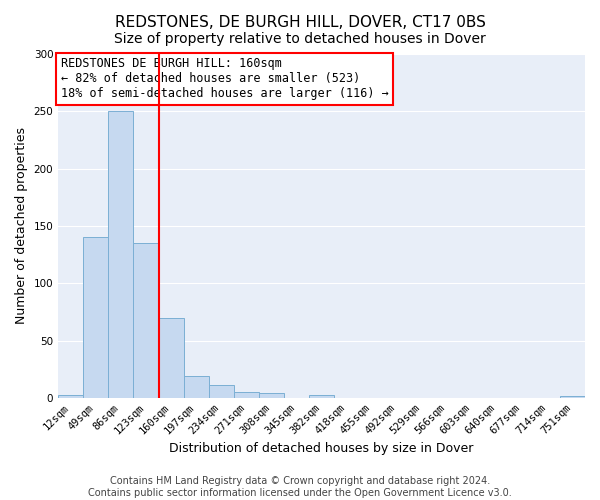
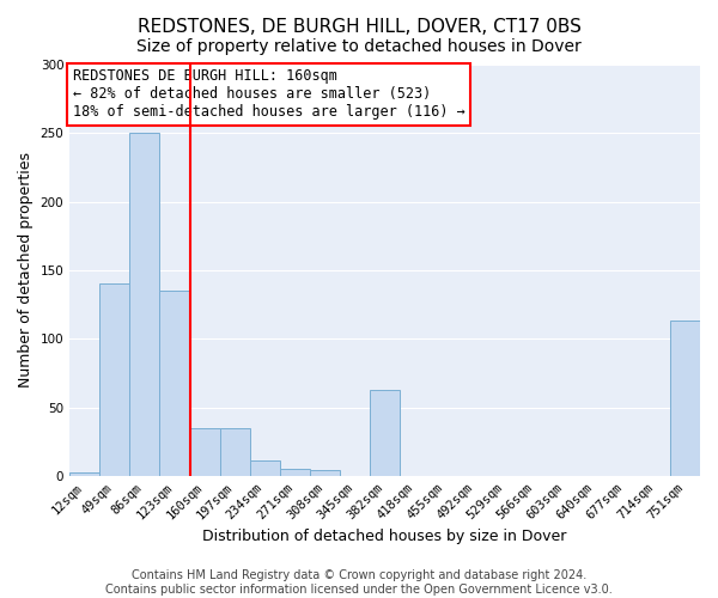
160sqm: 70 -> 35
197sqm: 19 -> 35
382sqm: 3 -> 63
751sqm: 2 -> 113
